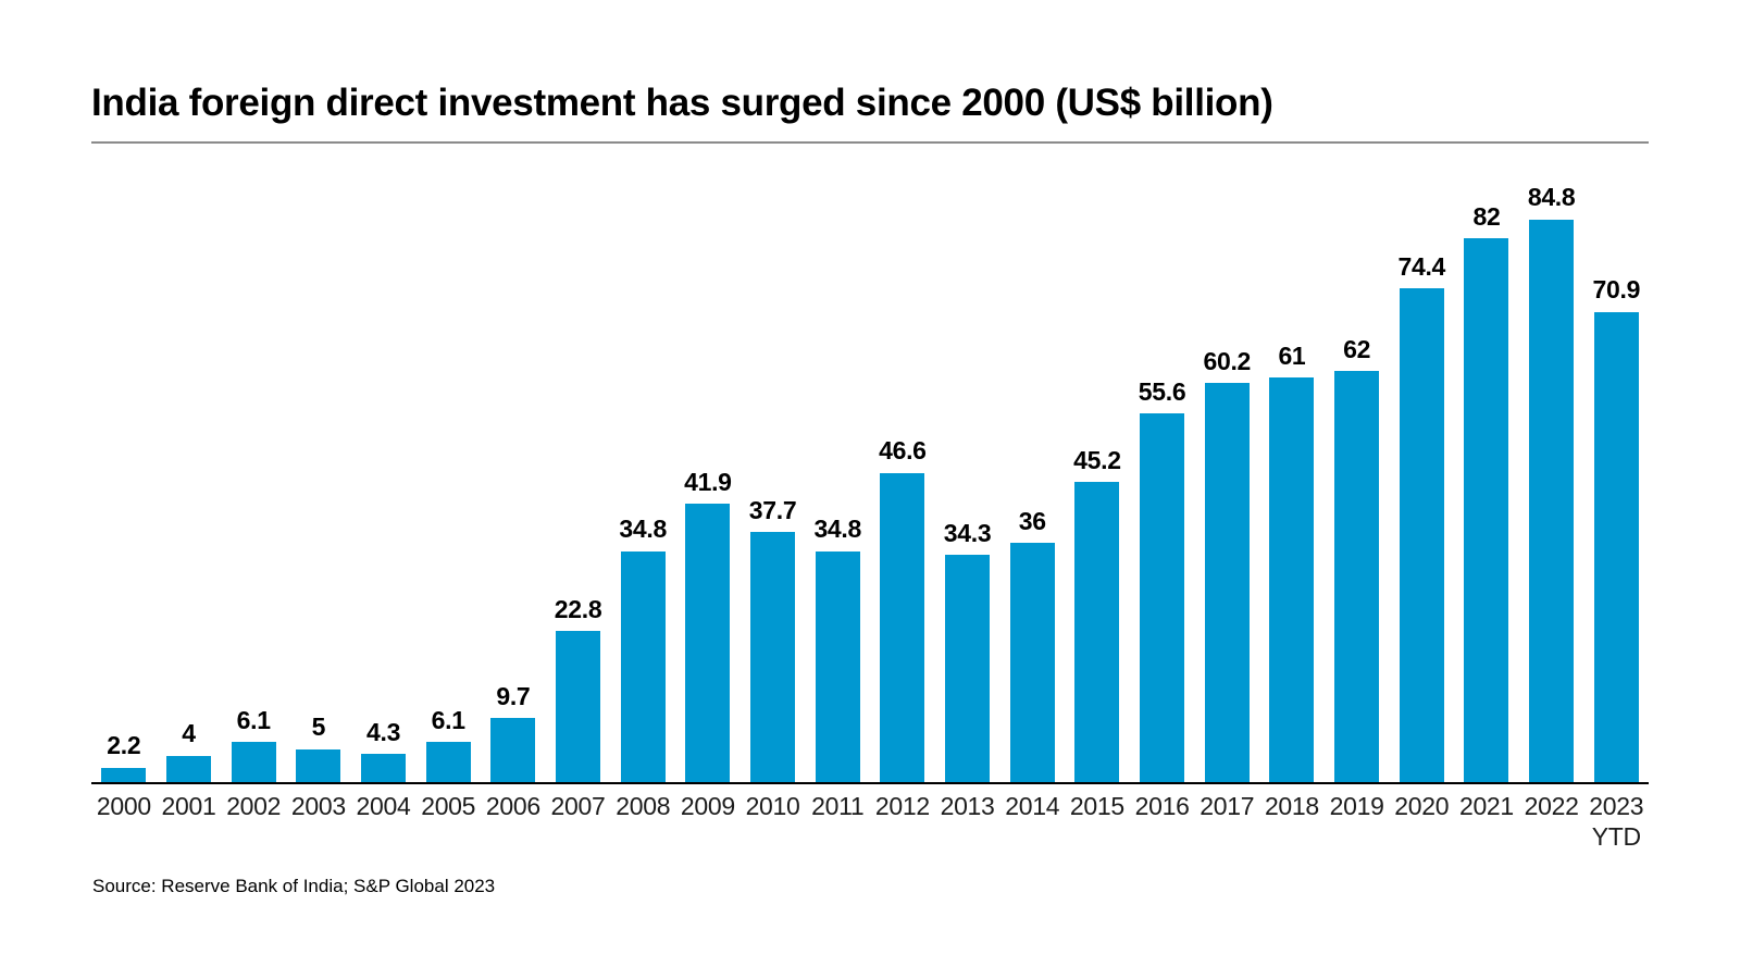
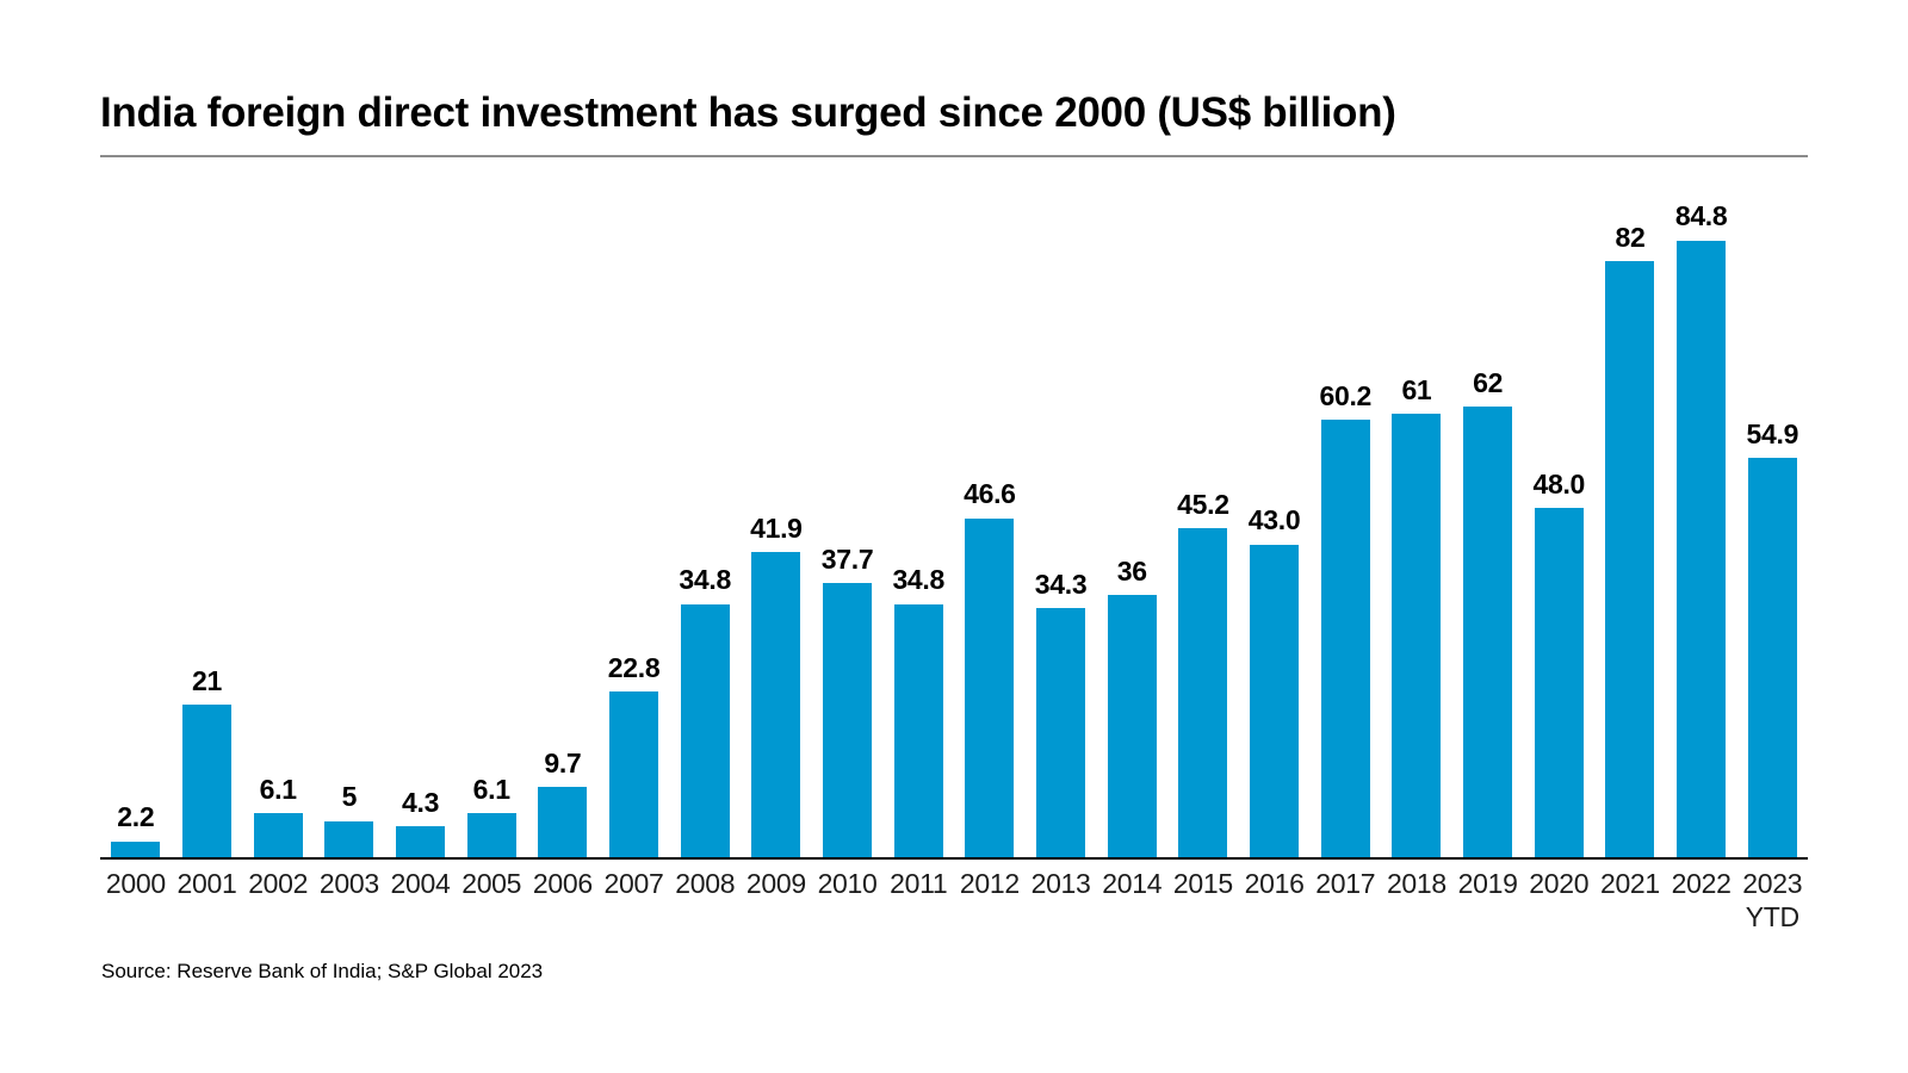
2001: 4 -> 21
2016: 55.6 -> 43.0
2020: 74.4 -> 48.0
2023 YTD: 70.9 -> 54.9
